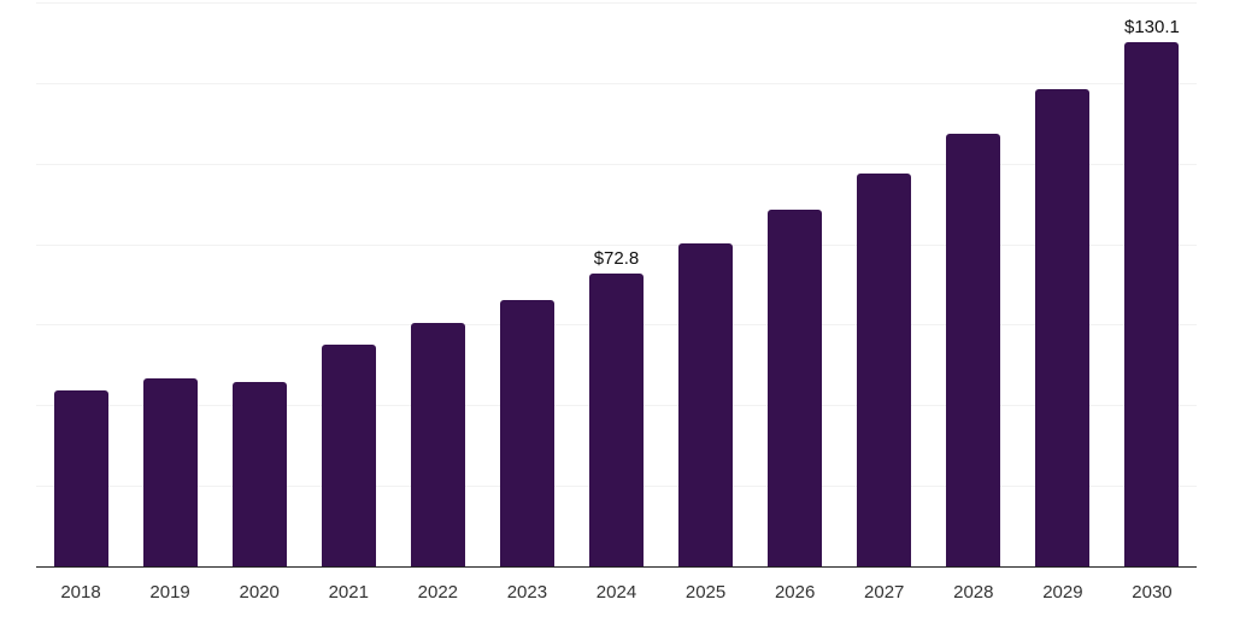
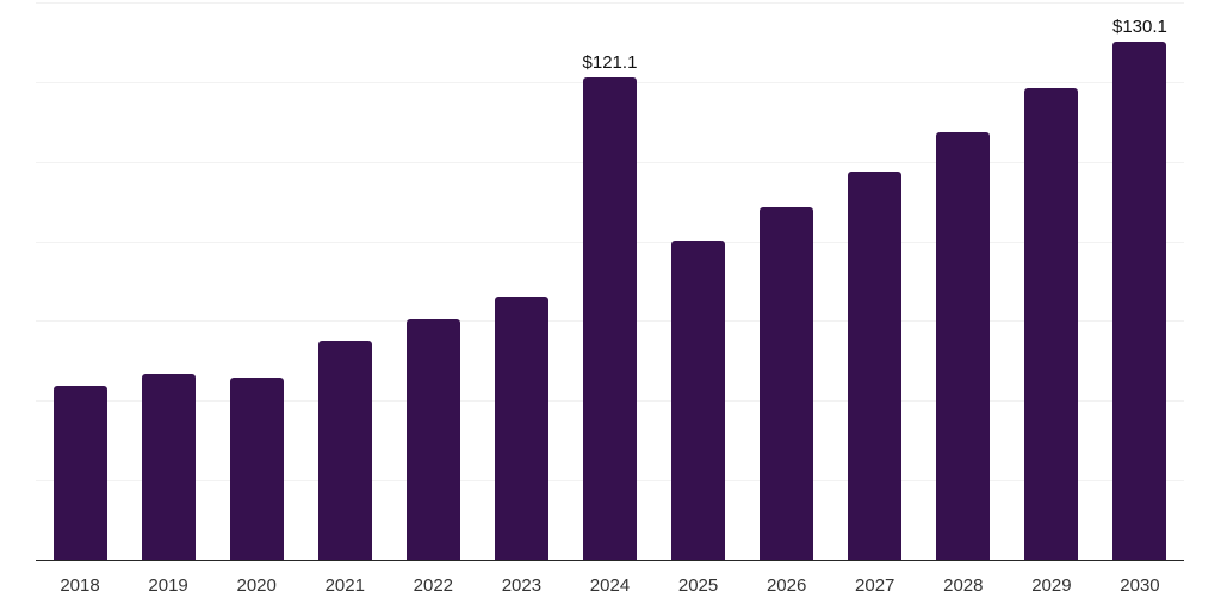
2024: $72.8 -> $121.1
